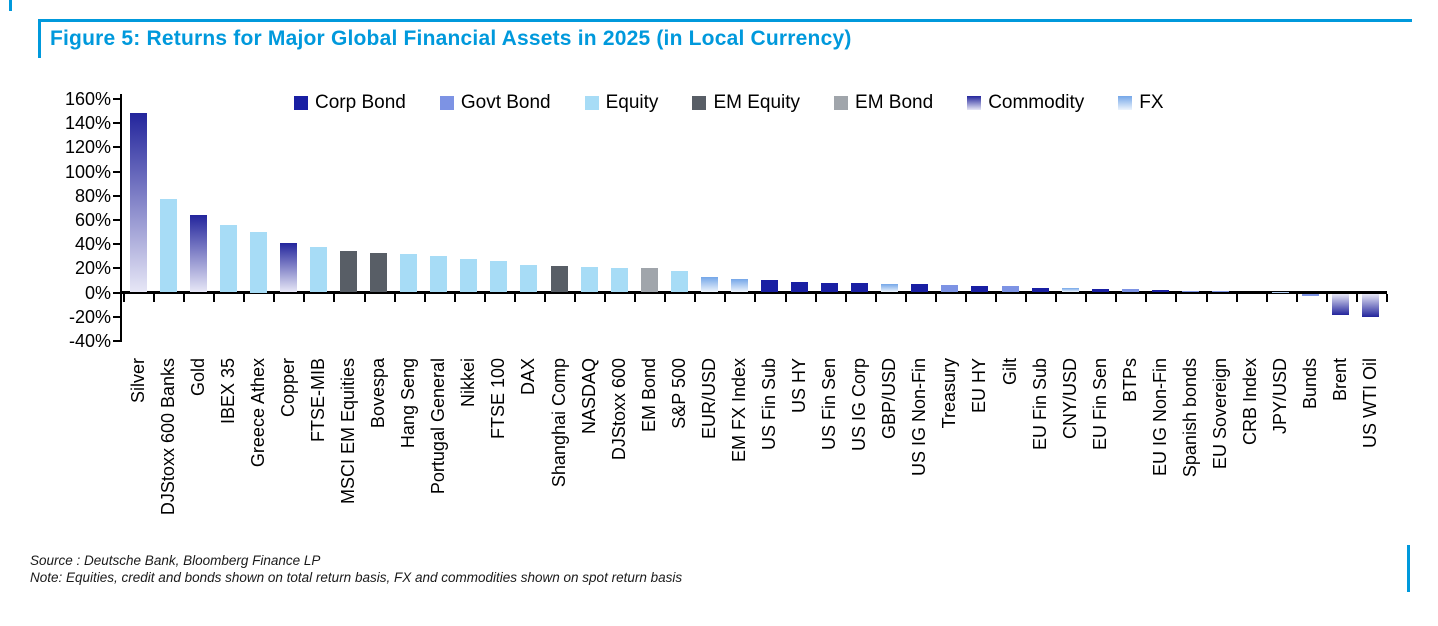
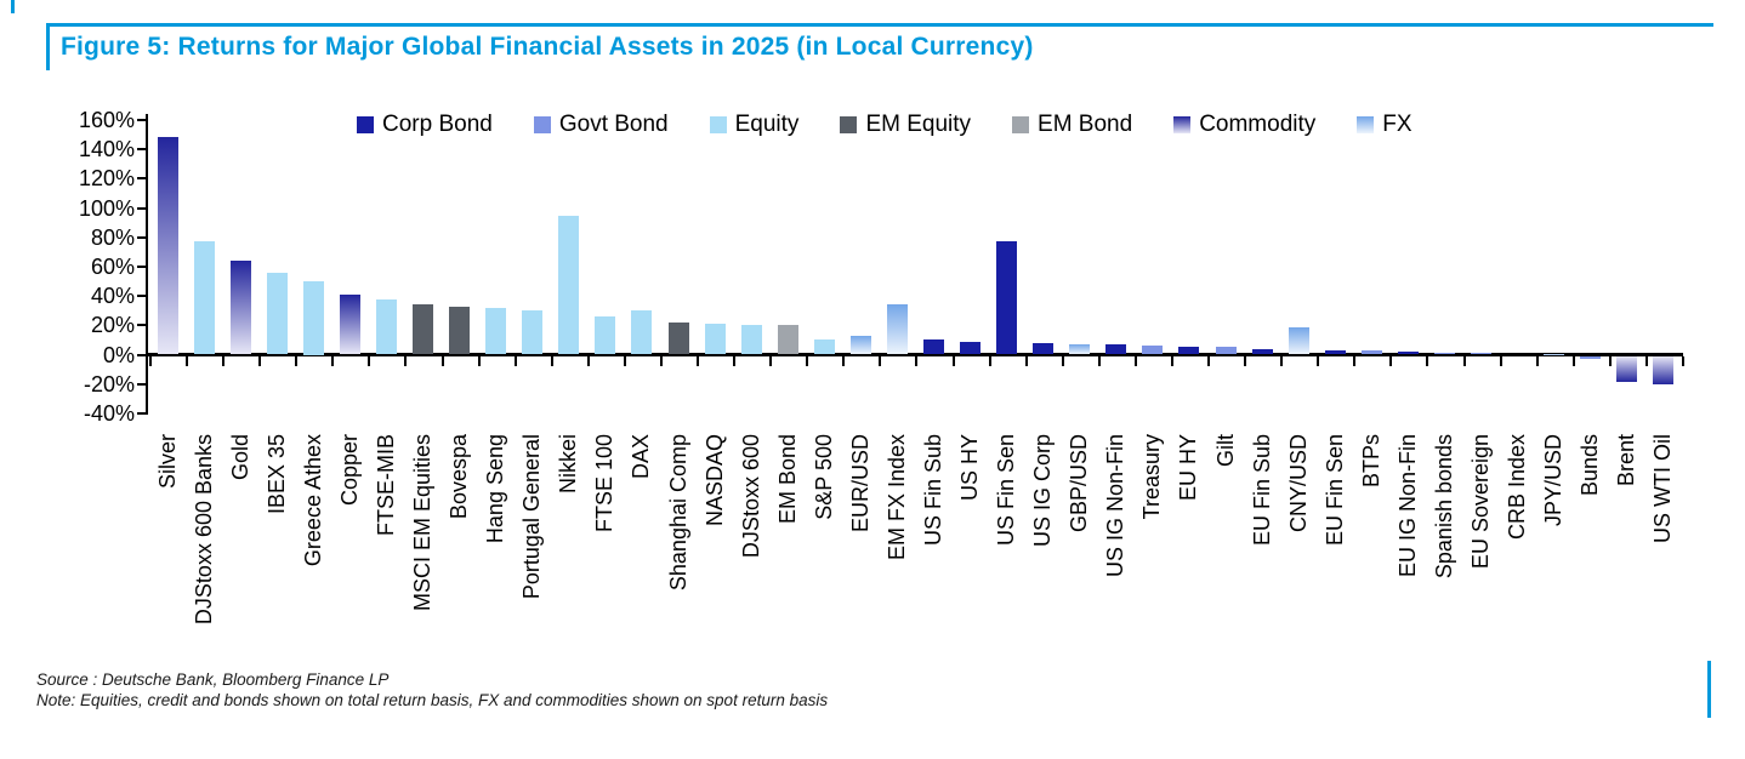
Nikkei: 28% -> 95%
DAX: 23% -> 30%
S&P 500: 18% -> 10%
EM FX Index: 11% -> 34%
US Fin Sen: 8% -> 77%
CNY/USD: 4% -> 19%
